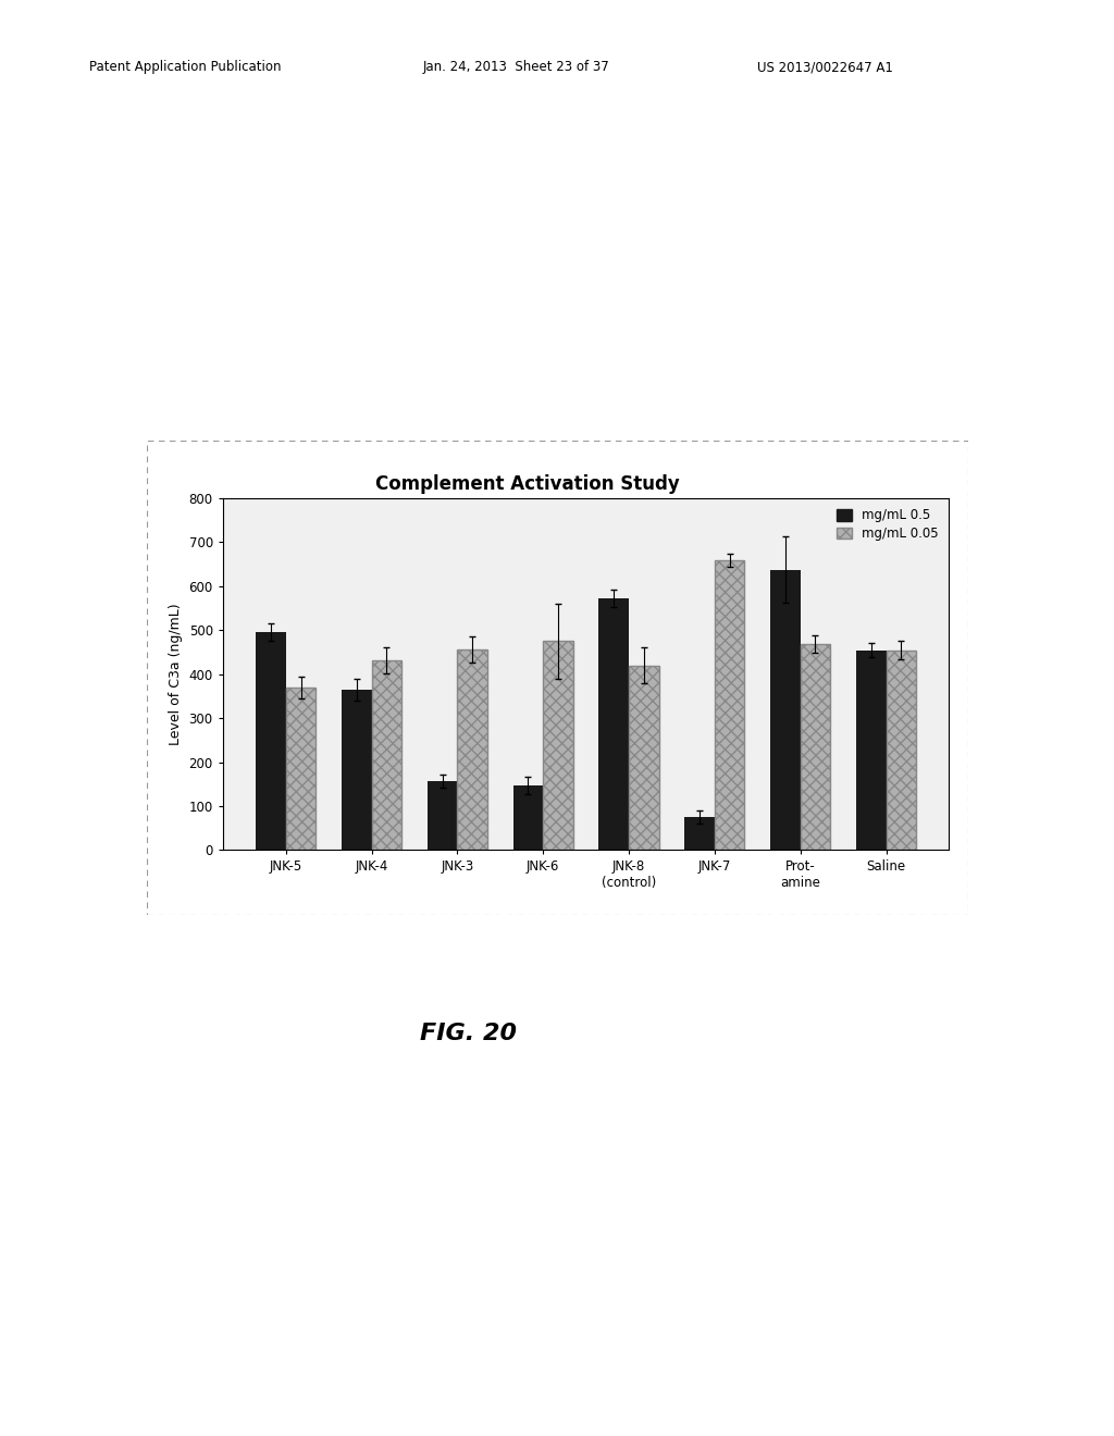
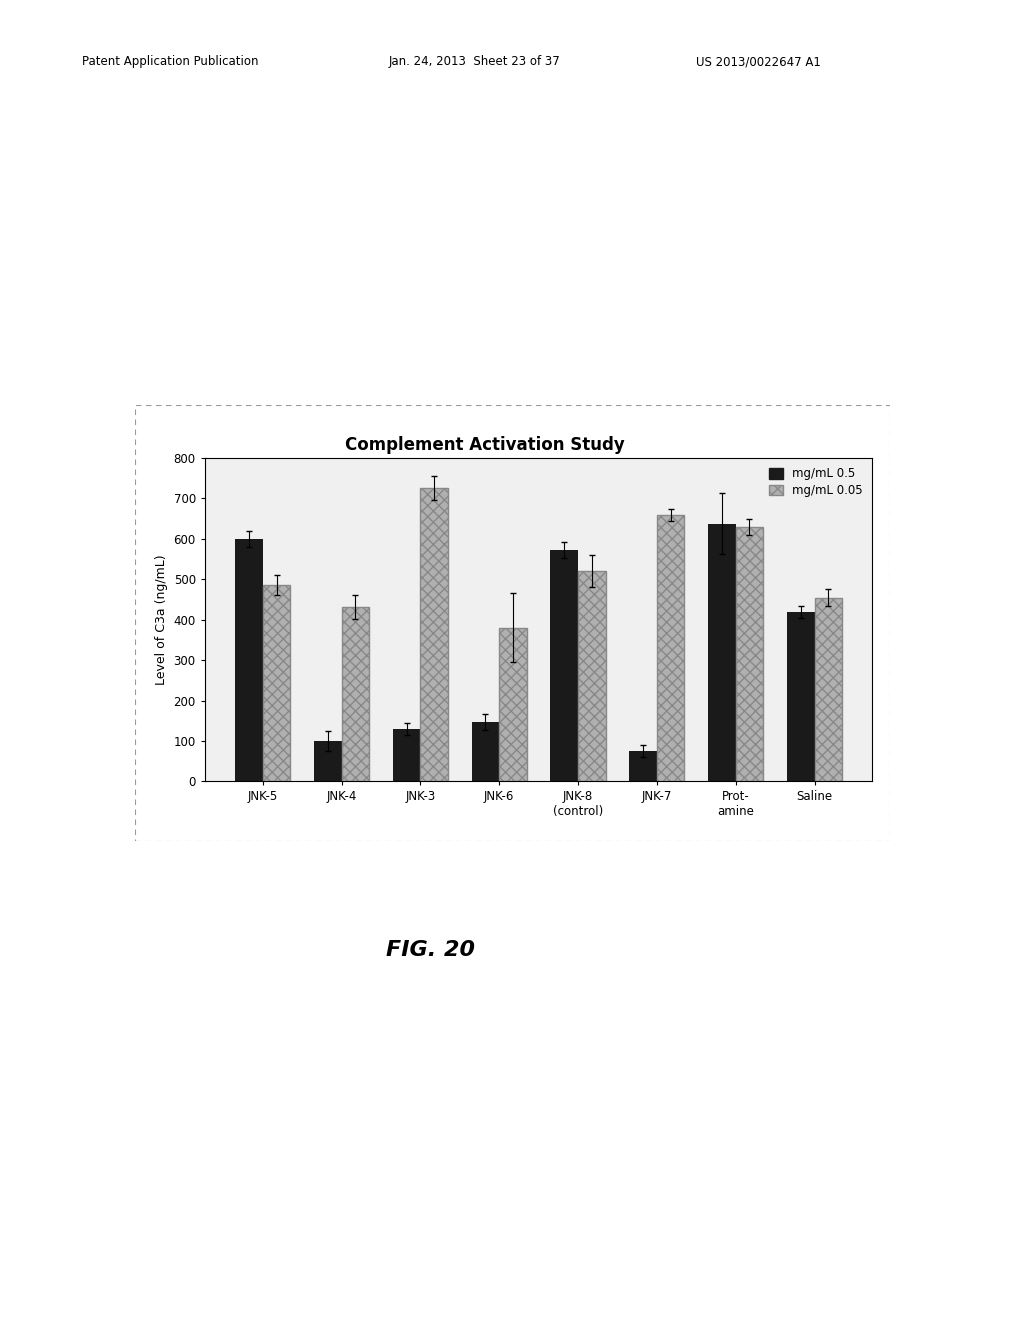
mg/mL 0.5/JNK-5: 495 -> 600
mg/mL 0.05/JNK-5: 370 -> 485
mg/mL 0.5/JNK-4: 365 -> 100
mg/mL 0.5/JNK-3: 158 -> 130
mg/mL 0.05/JNK-3: 457 -> 725
mg/mL 0.05/JNK-6: 475 -> 380
mg/mL 0.05/JNK-8 (control): 420 -> 520
mg/mL 0.05/Prot- amine: 468 -> 630
mg/mL 0.5/Saline: 455 -> 420
